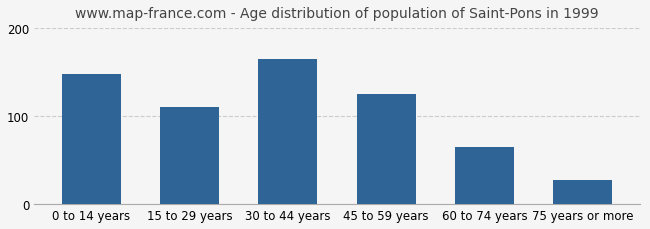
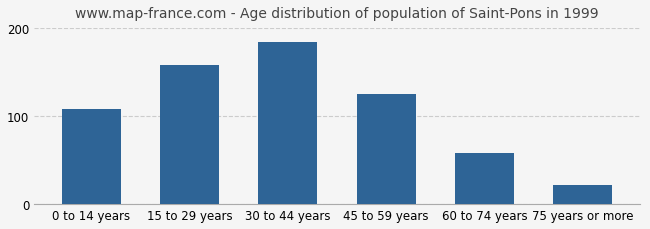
0 to 14 years: 148 -> 108
15 to 29 years: 110 -> 158
30 to 44 years: 165 -> 184
60 to 74 years: 65 -> 58
75 years or more: 28 -> 22
